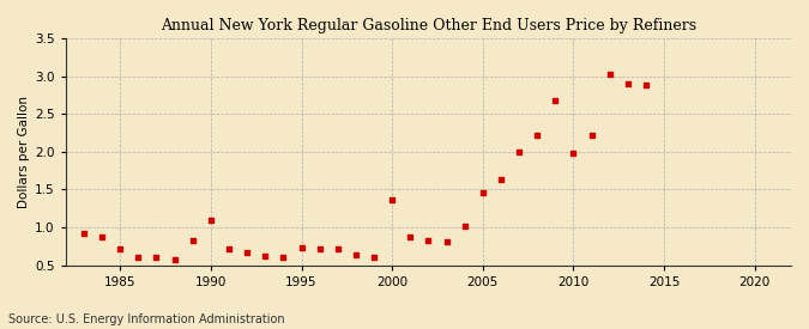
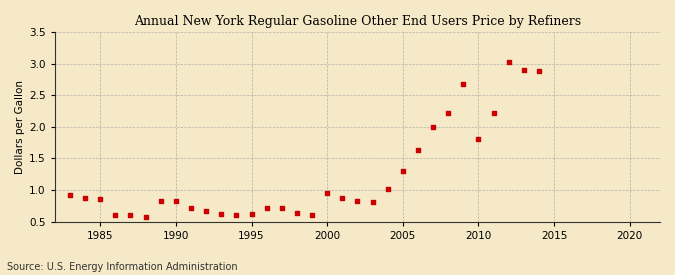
1985: 0.72 -> 0.86
1990: 1.10 -> 0.83
1995: 0.74 -> 0.62
2000: 1.36 -> 0.96
2005: 1.46 -> 1.30
2010: 1.98 -> 1.80
